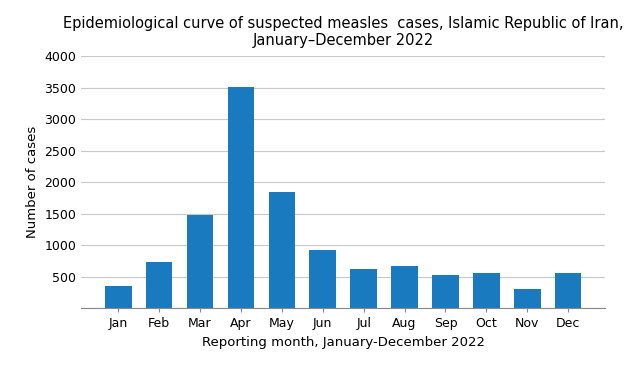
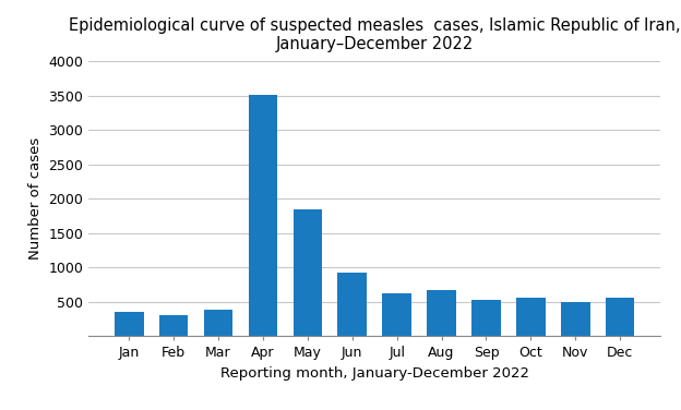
Feb: 740 -> 310
Mar: 1480 -> 390
Nov: 300 -> 490
